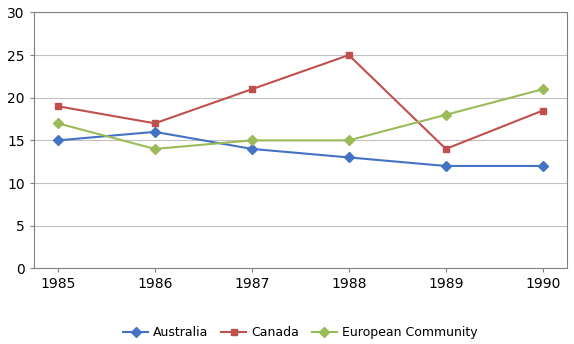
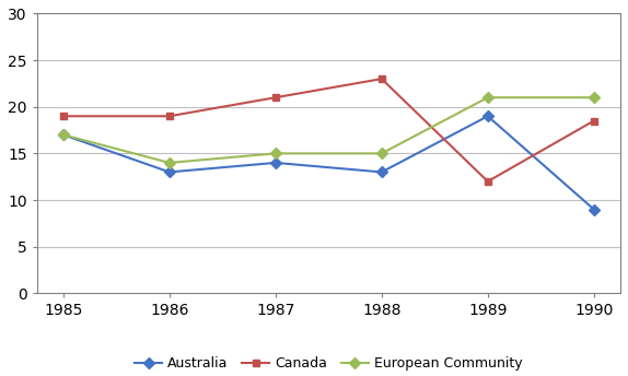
Australia/1985: 15 -> 17
Australia/1986: 16 -> 13
Canada/1986: 17.0 -> 19.0
Canada/1988: 25.0 -> 23.0
Australia/1989: 12 -> 19
Canada/1989: 14.0 -> 12.0
European Community/1989: 18 -> 21
Australia/1990: 12 -> 9
